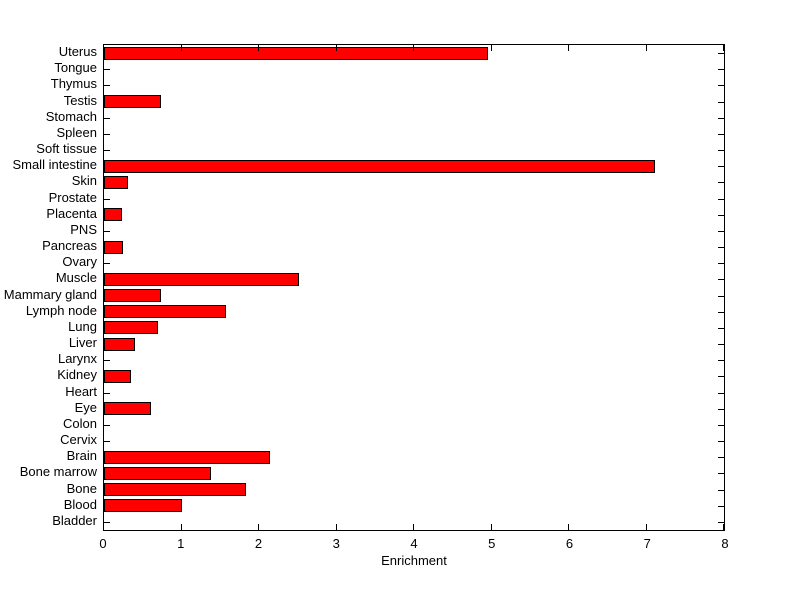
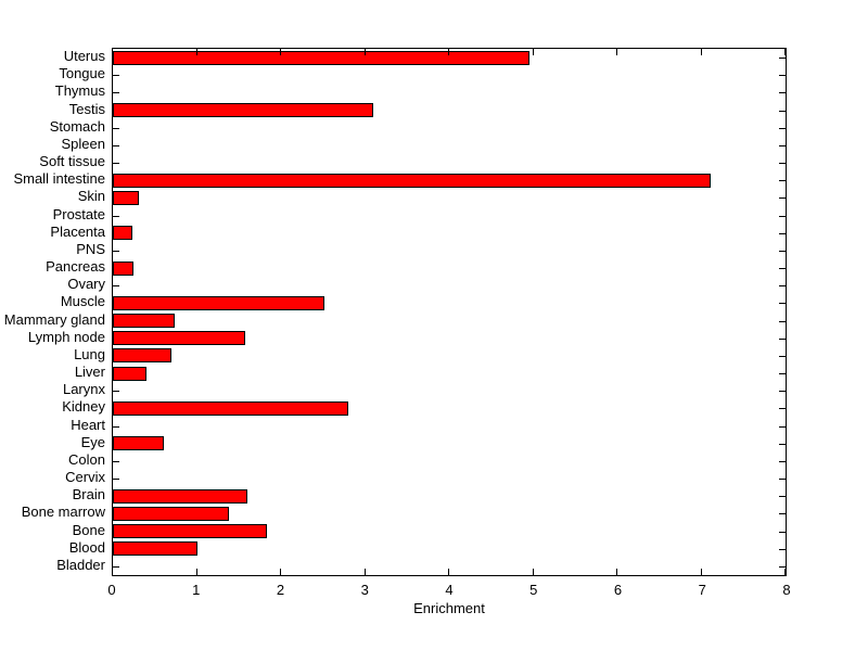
Testis: 0.7 -> 3.1
Kidney: 0.3 -> 2.8
Brain: 2.1 -> 1.6
